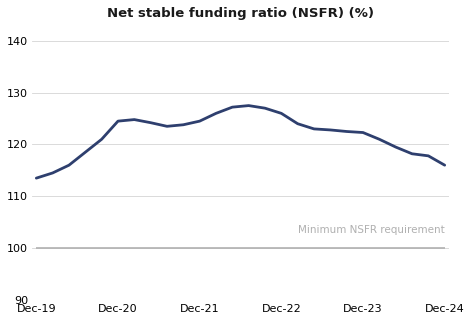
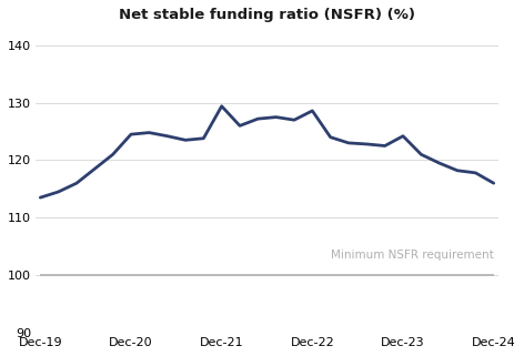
Dec-21: 124.5 -> 129.4
Dec-22: 126.0 -> 128.6
Dec-23: 122.3 -> 124.2
